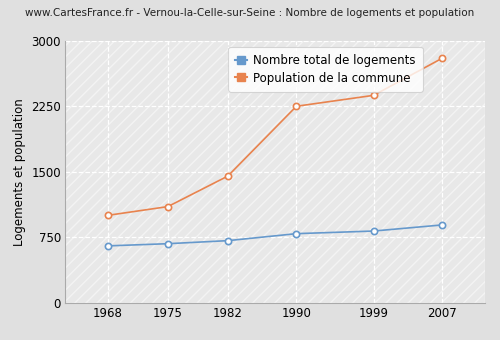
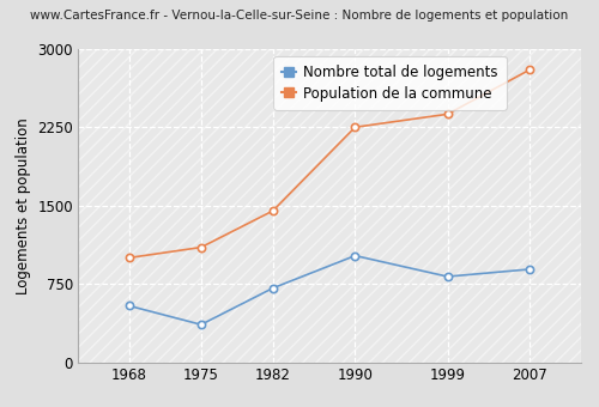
Nombre total de logements/1968: 650 -> 540
Nombre total de logements/1975: 680 -> 360
Nombre total de logements/1990: 790 -> 1020
